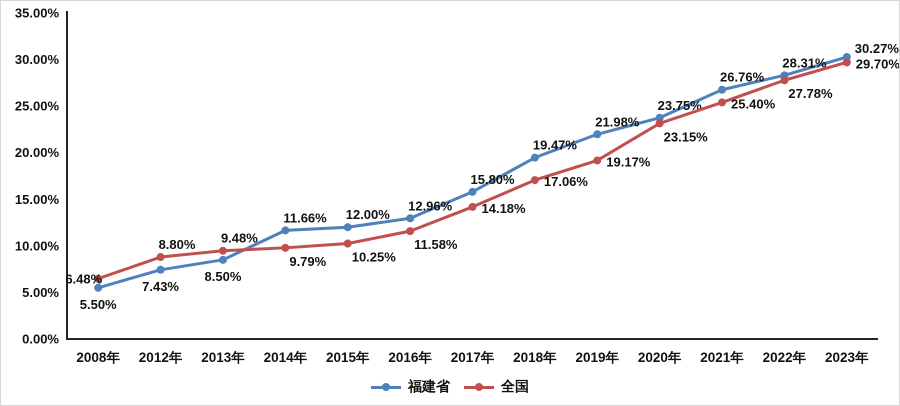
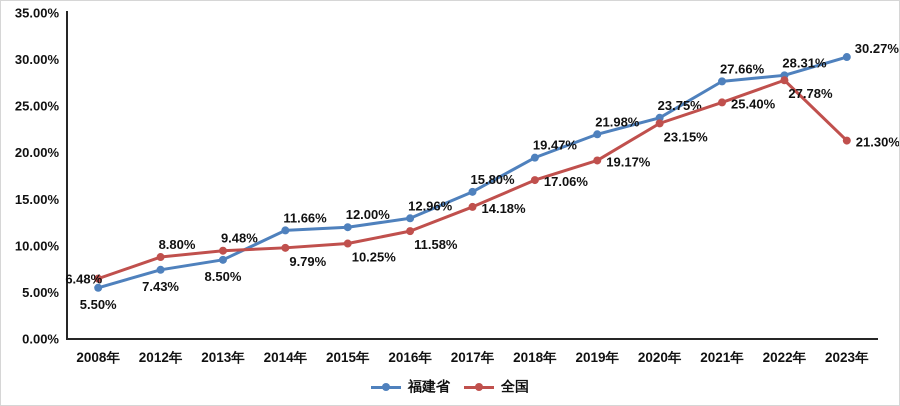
福建省/2021年: 26.76% -> 27.66%
全国/2023年: 29.70% -> 21.30%
